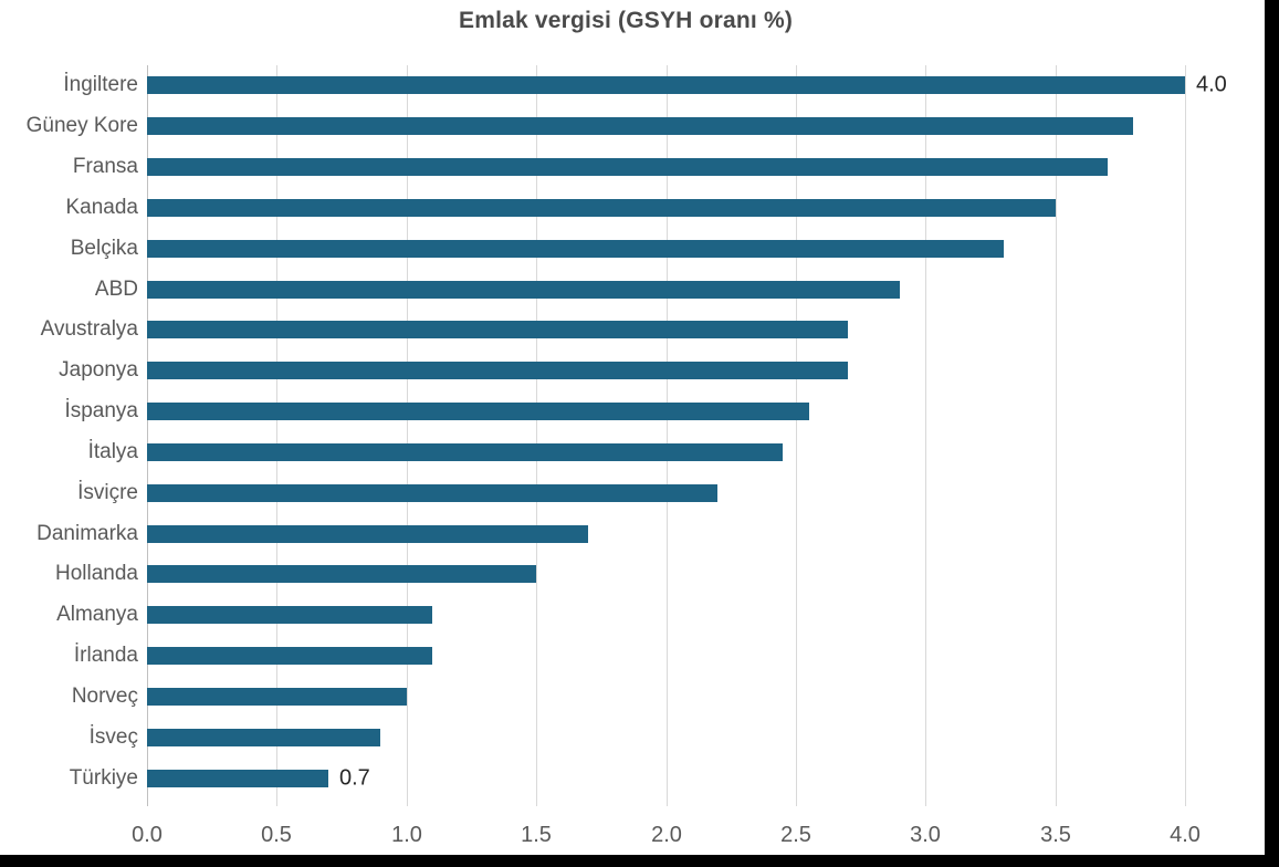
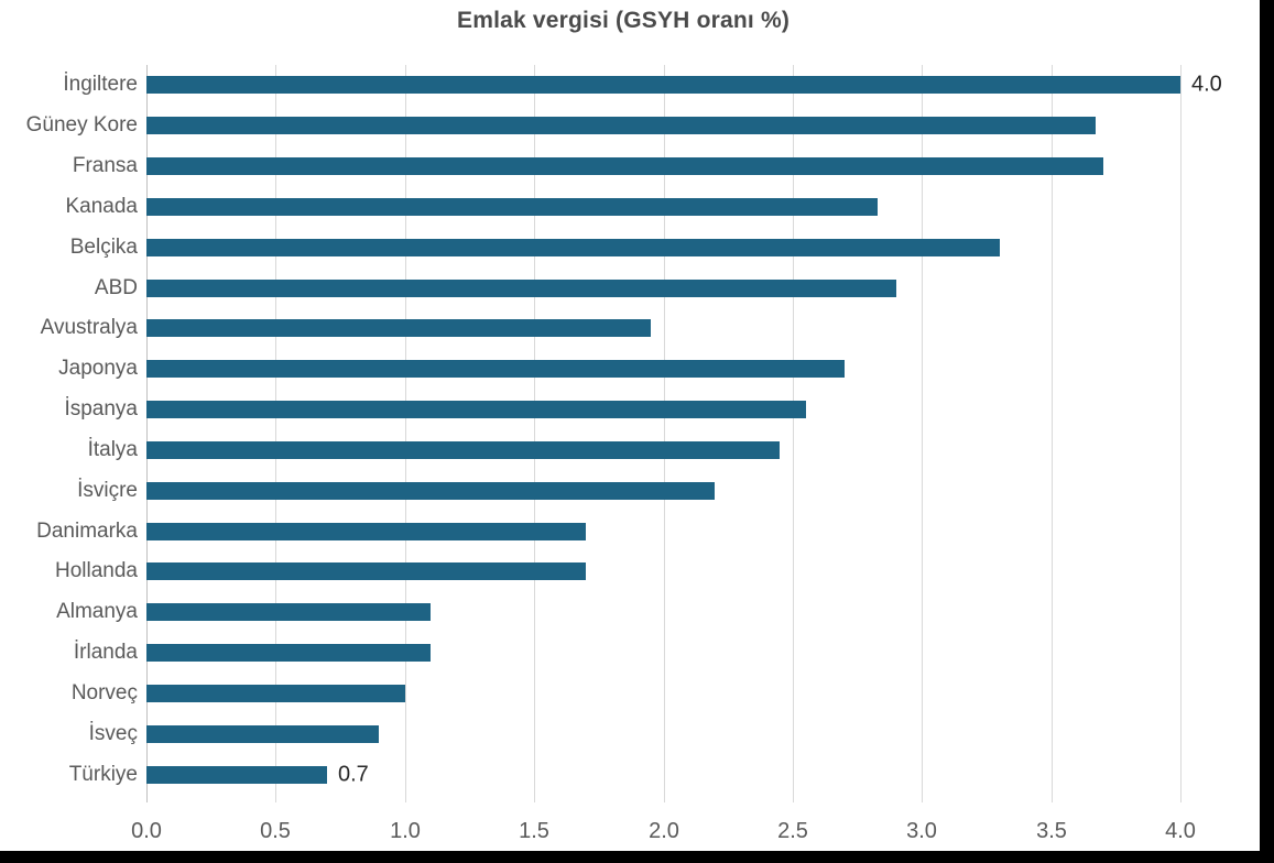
Güney Kore: 3.80 -> 3.67
Kanada: 3.50 -> 2.83
Avustralya: 2.70 -> 1.95
Hollanda: 1.50 -> 1.70
